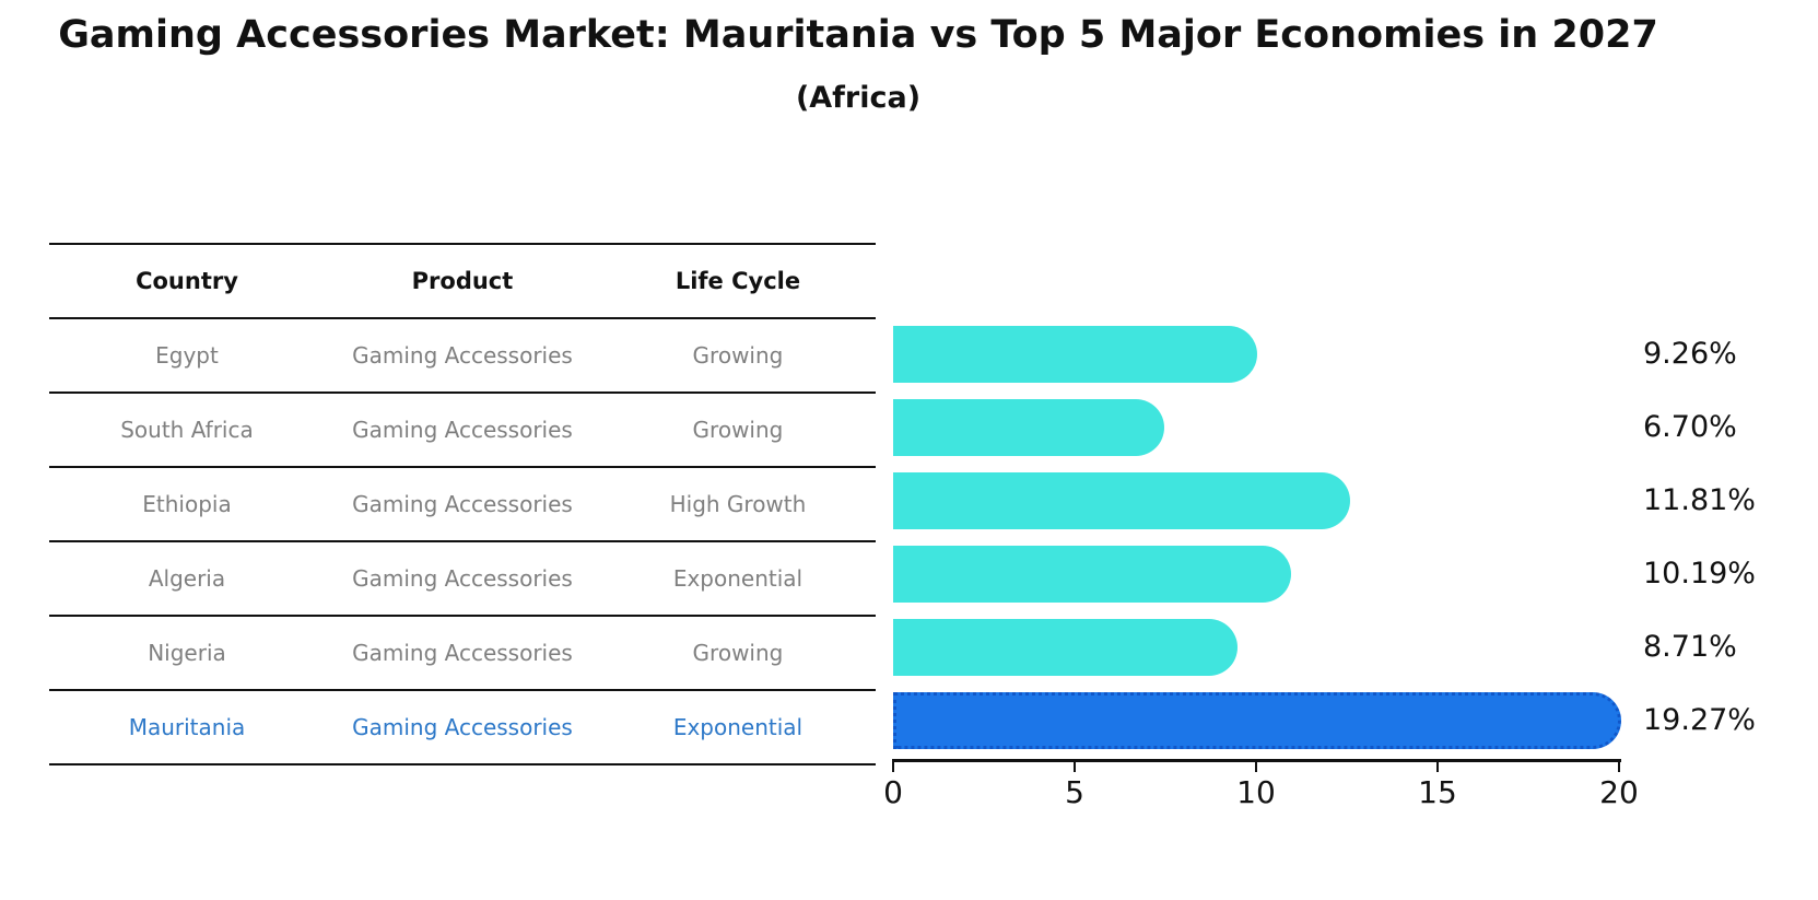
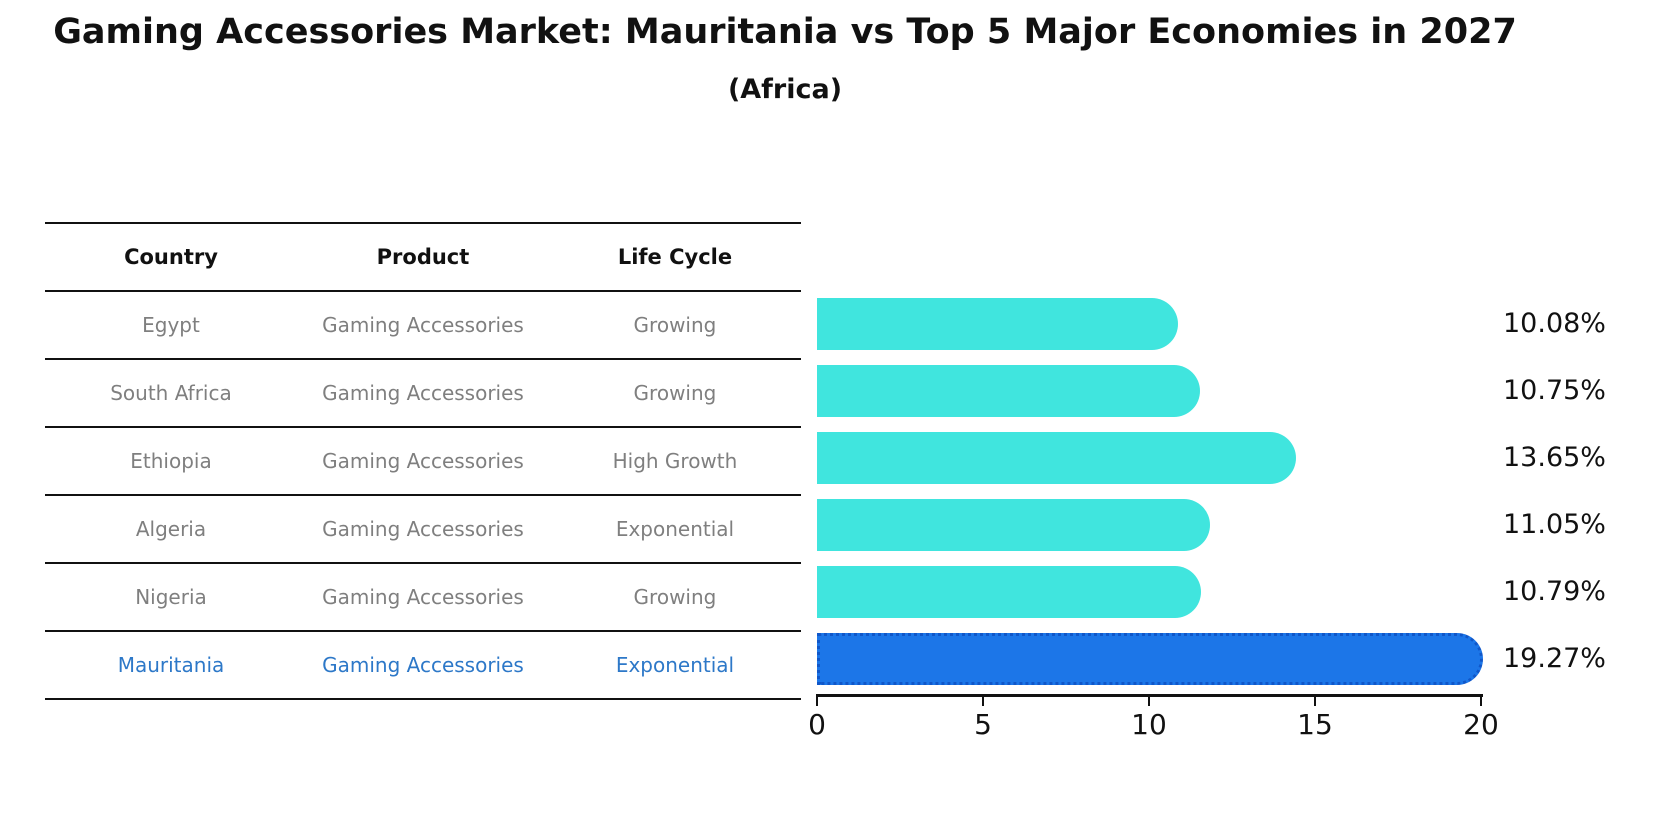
Egypt: 9.26% -> 10.08%
South Africa: 6.70% -> 10.75%
Ethiopia: 11.81% -> 13.65%
Algeria: 10.19% -> 11.05%
Nigeria: 8.71% -> 10.79%
